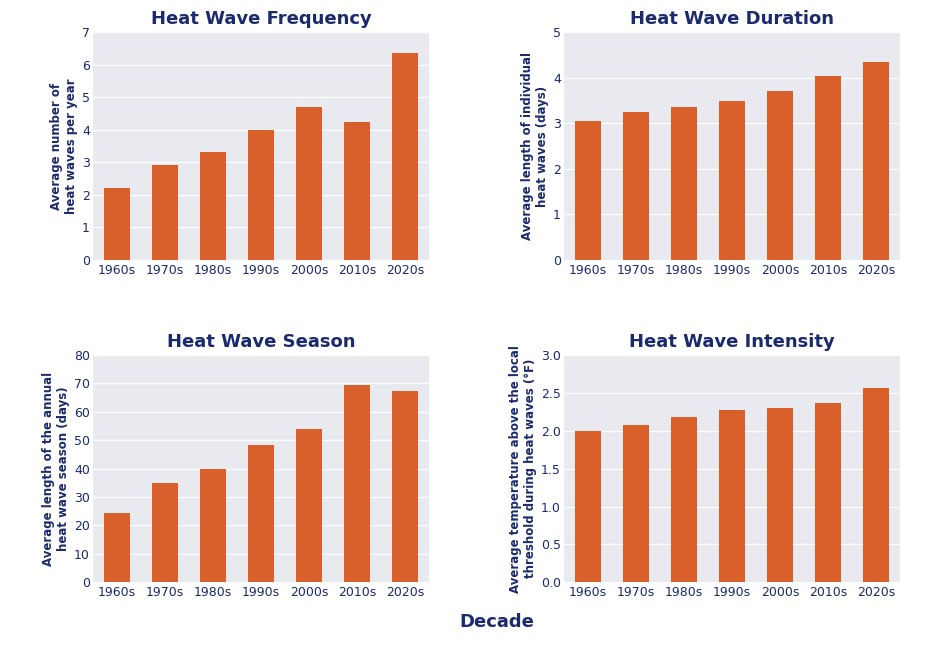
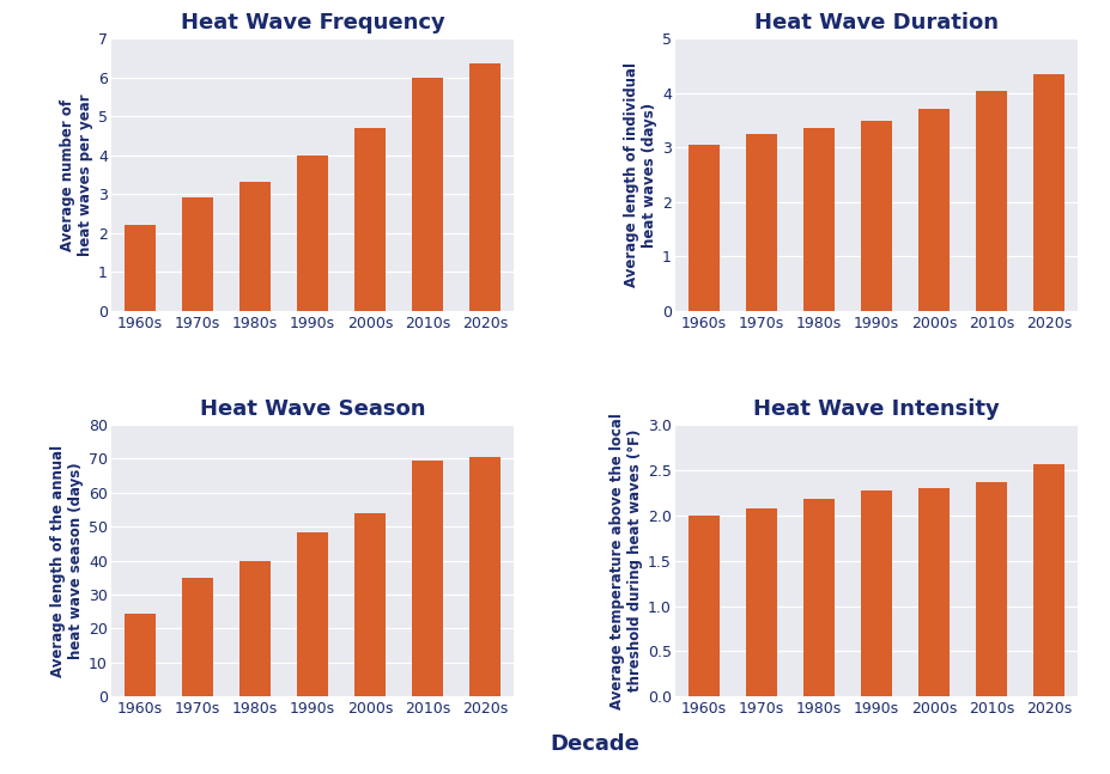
Heat Wave Frequency/2010s: 4.25 -> 6.00
Heat Wave Season/2020s: 67.5 -> 70.5
